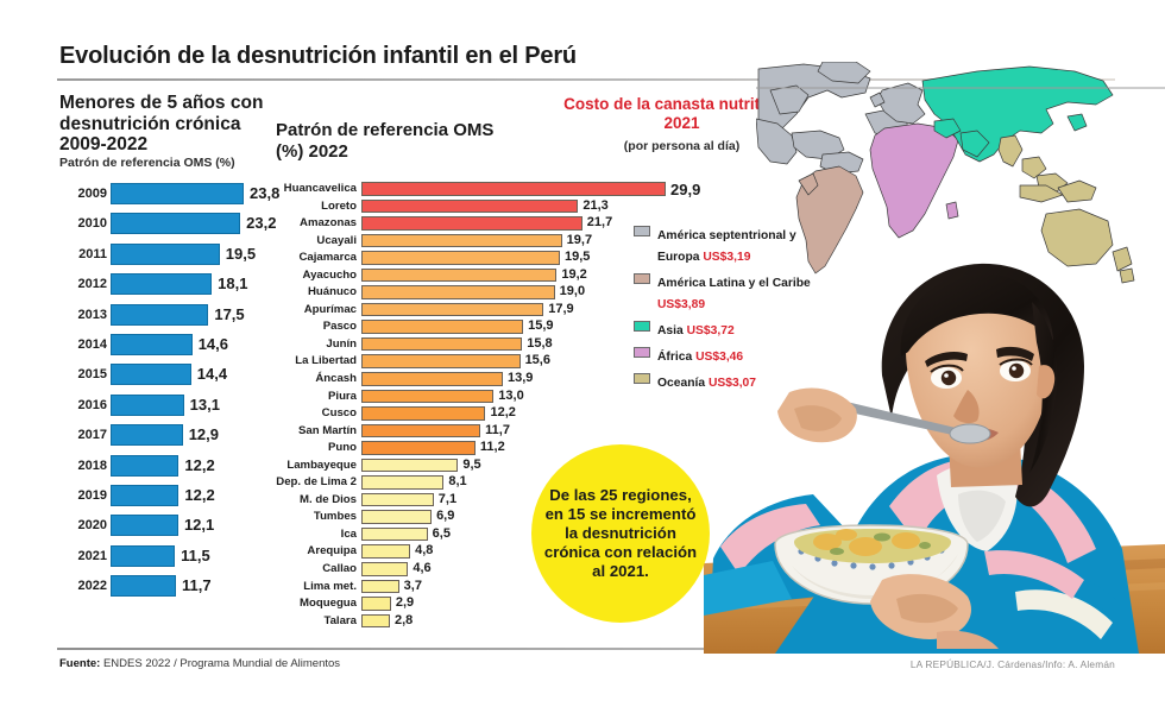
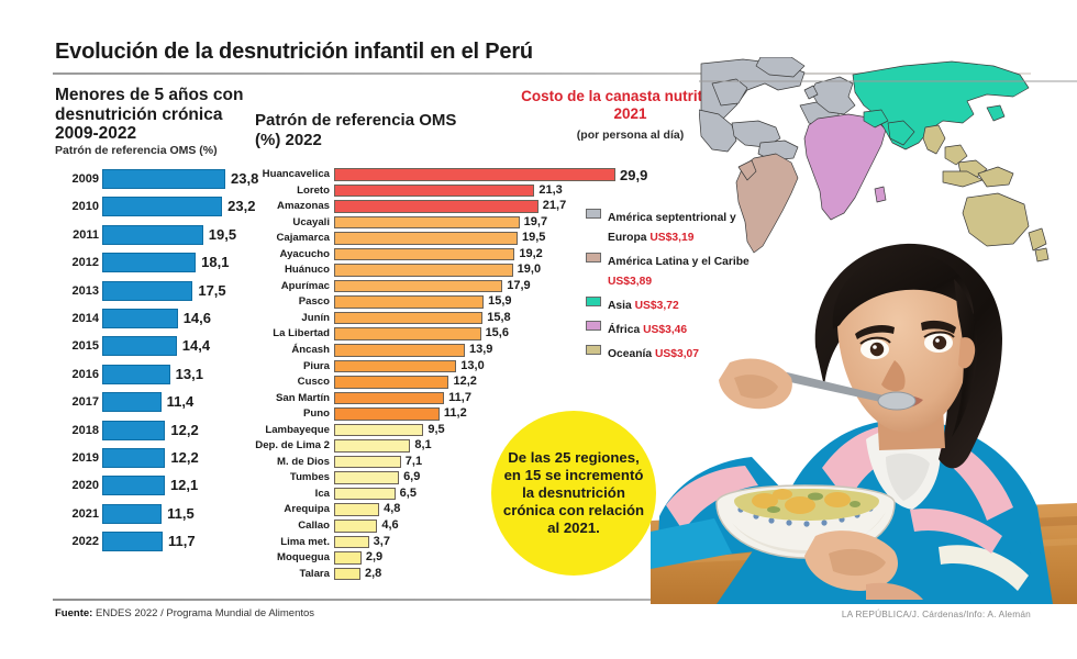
Menores de 5 años con desnutrición crónica 2009-2022/2017: 12,9 -> 11,4
